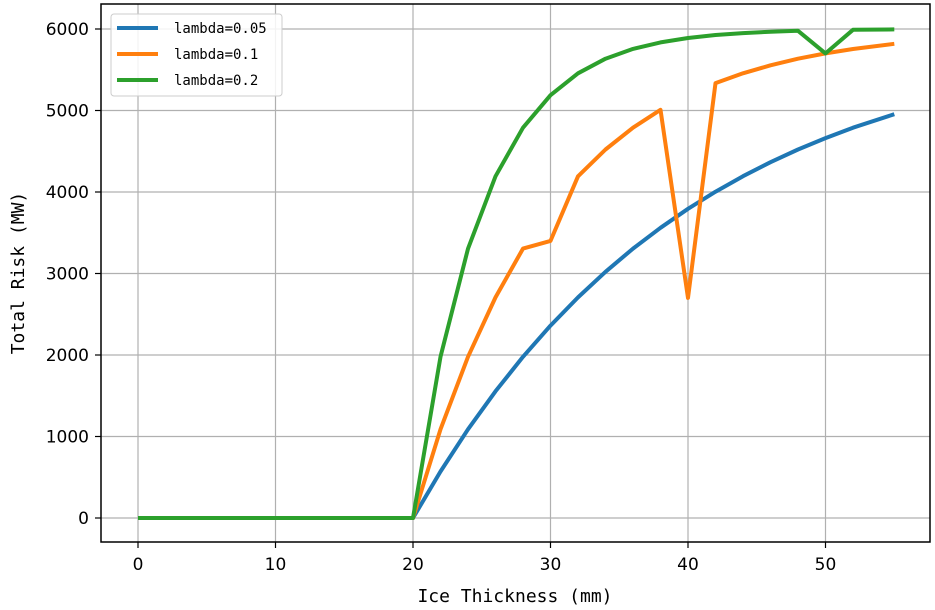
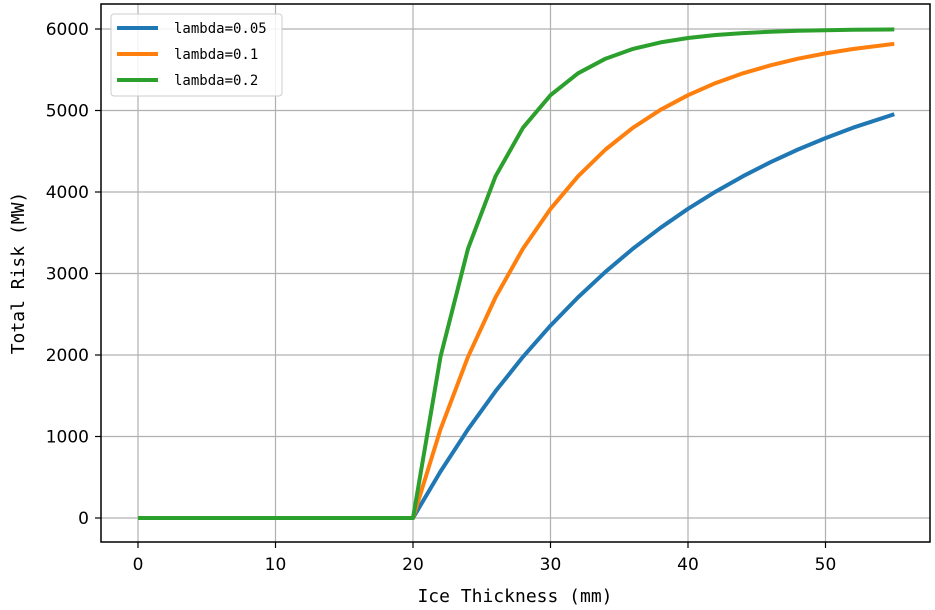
lambda=0.1/30: 3400 -> 3800
lambda=0.1/40: 2700 -> 5200
lambda=0.2/50: 5700 -> 6000
